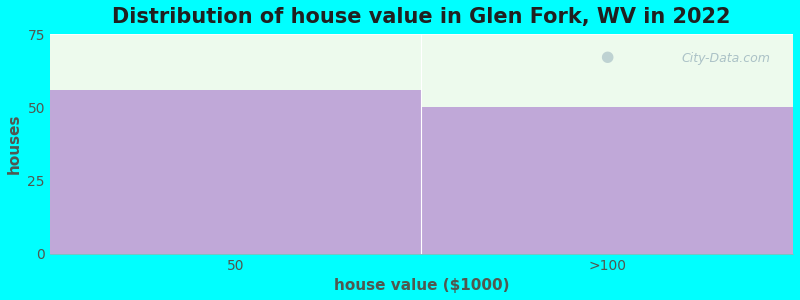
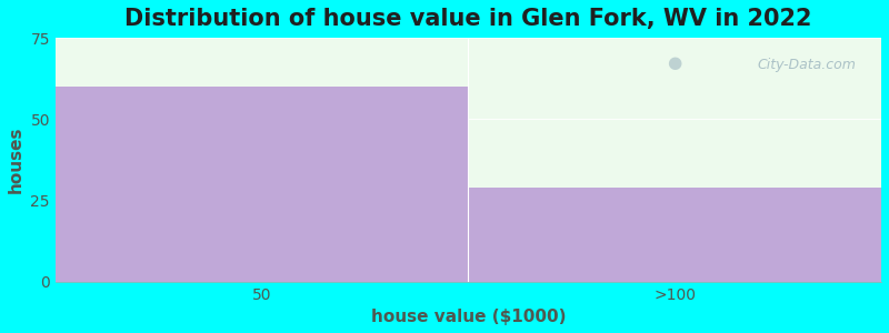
50: 56 -> 60
>100: 50 -> 29
